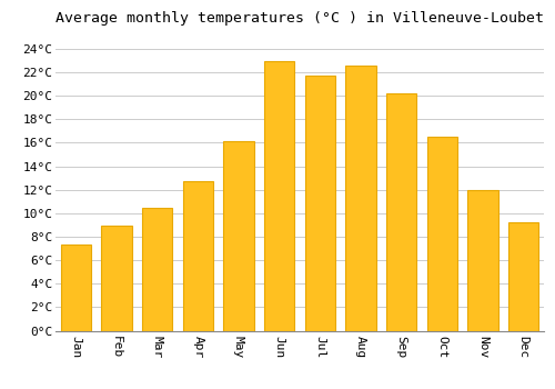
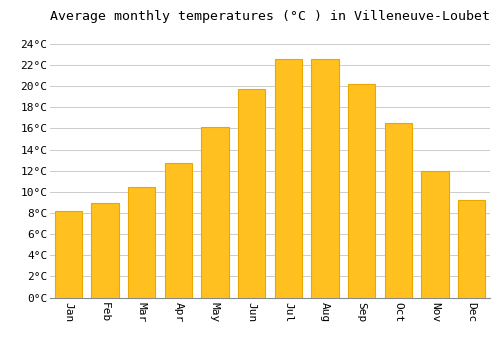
Jan: 7.3°C -> 8.2°C
Jun: 22.9°C -> 19.7°C
Jul: 21.7°C -> 22.6°C
